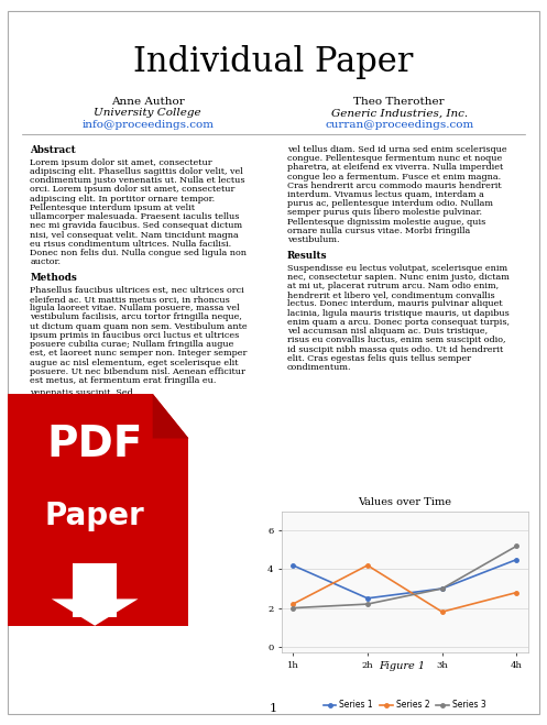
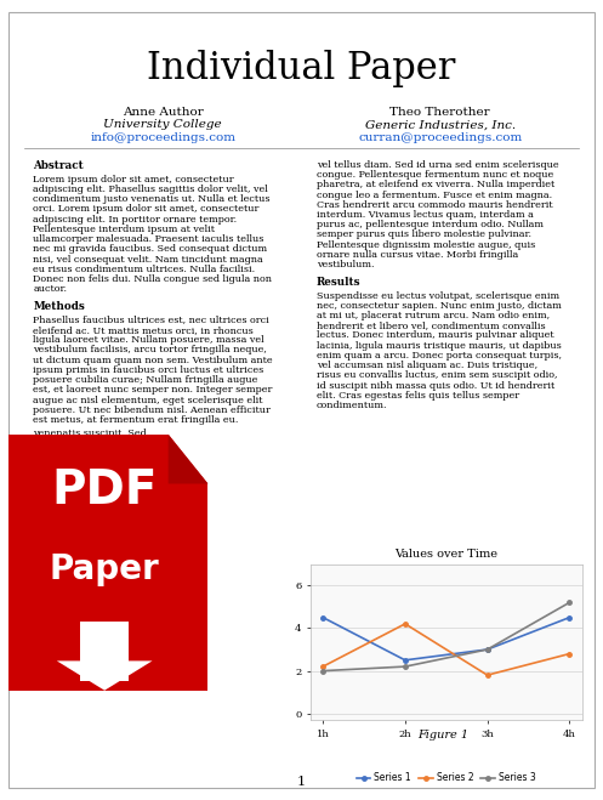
Series 1/1h: 4.2 -> 4.5
